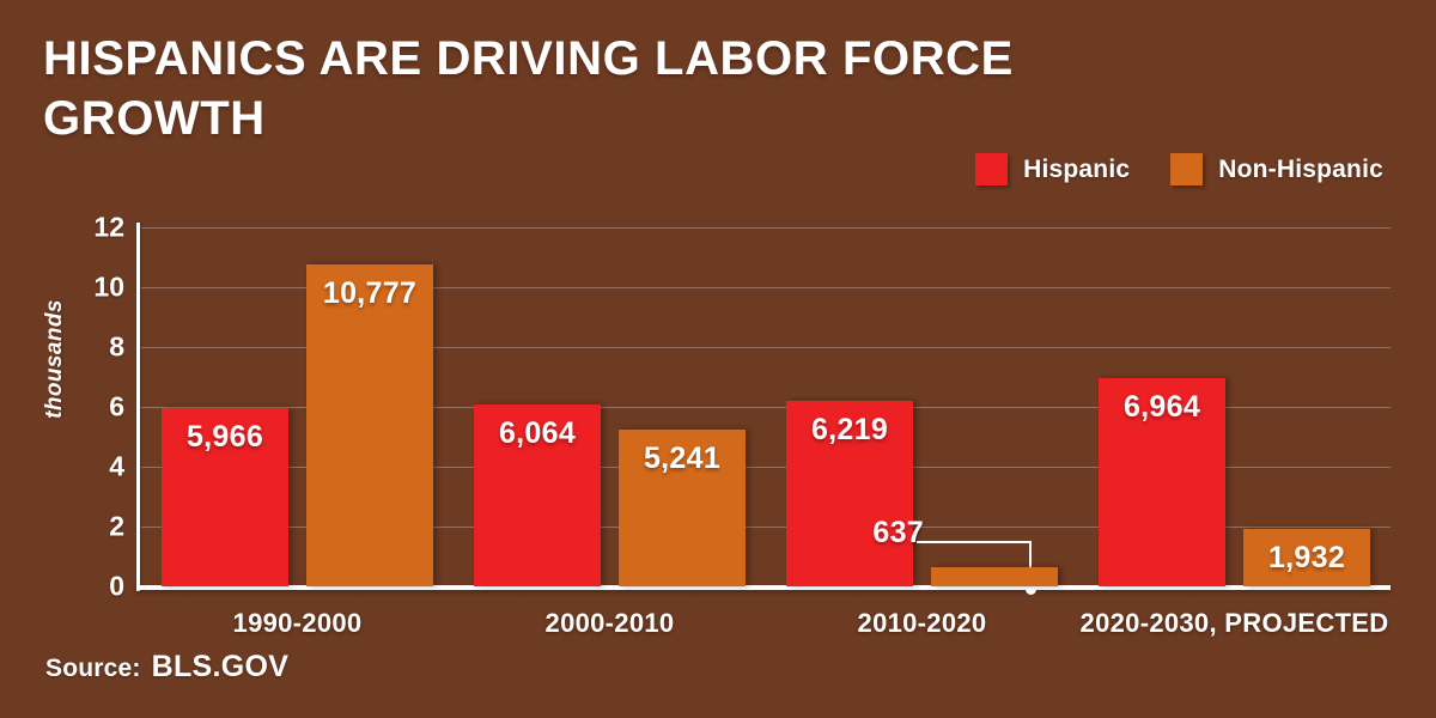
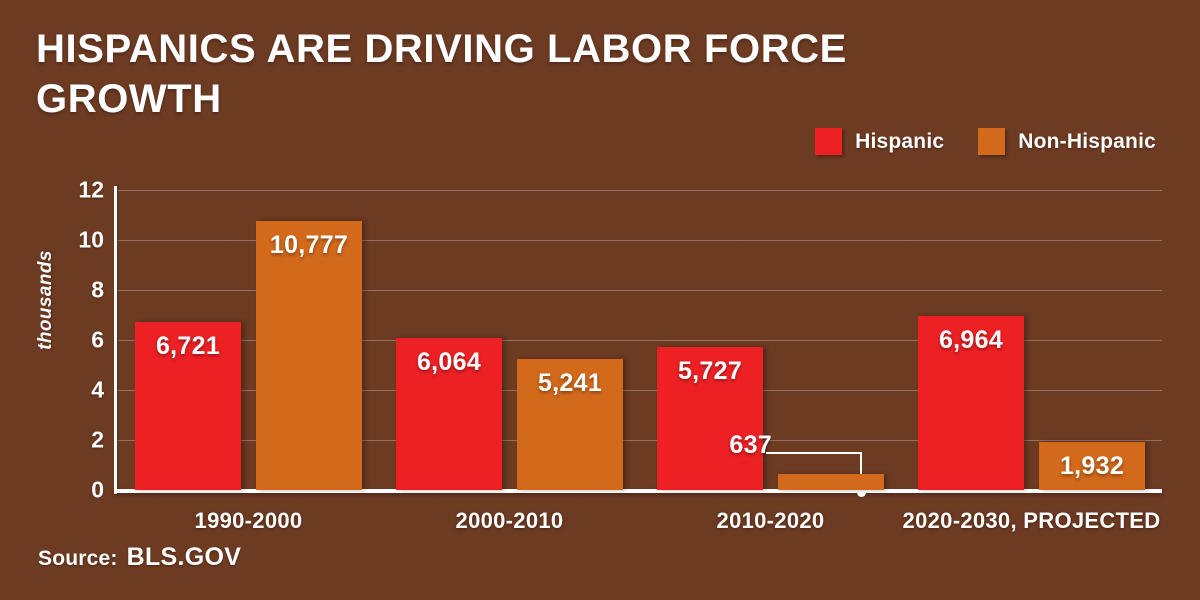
Hispanic/1990-2000: 5,966 -> 6,721
Hispanic/2010-2020: 6,219 -> 5,727
